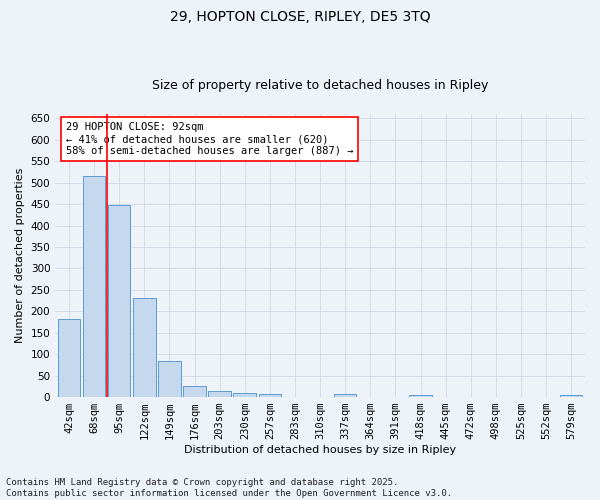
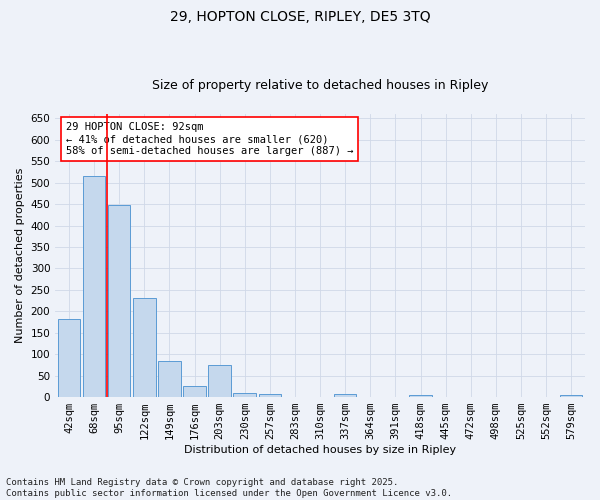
203sqm: 14 -> 75
